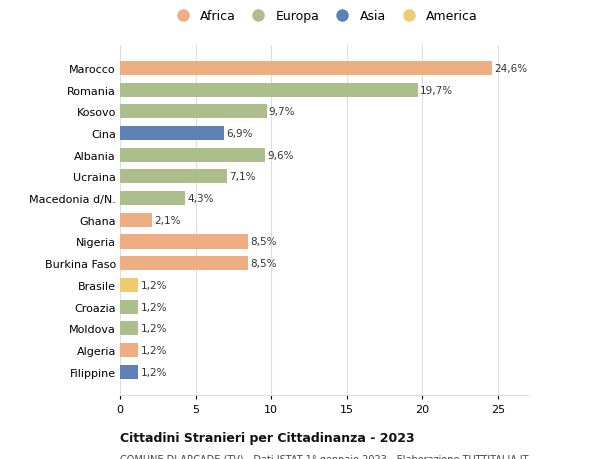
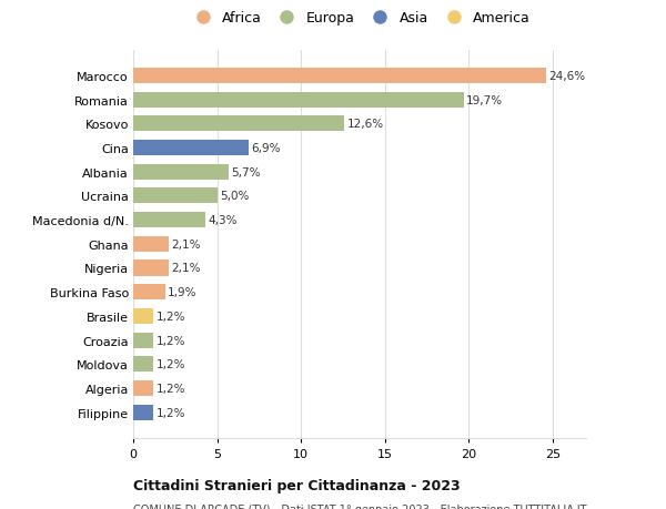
Kosovo: 9,7% -> 12,6%
Albania: 9,6% -> 5,7%
Ucraina: 7,1% -> 5,0%
Nigeria: 8,5% -> 2,1%
Burkina Faso: 8,5% -> 1,9%
